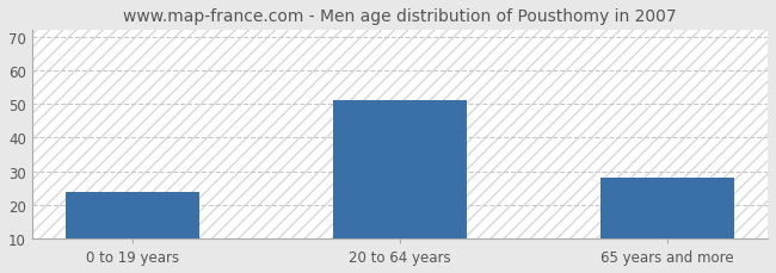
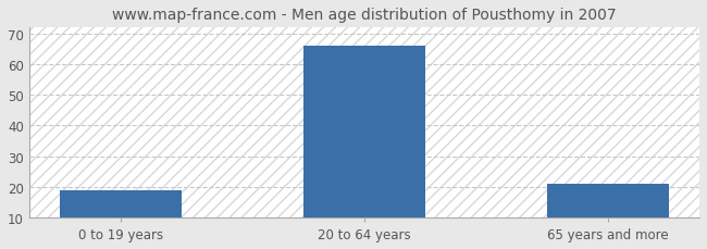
0 to 19 years: 24 -> 19
20 to 64 years: 51 -> 66
65 years and more: 28 -> 21
